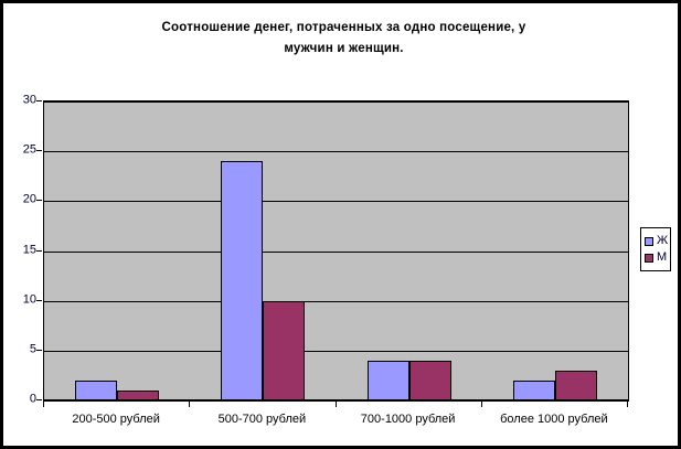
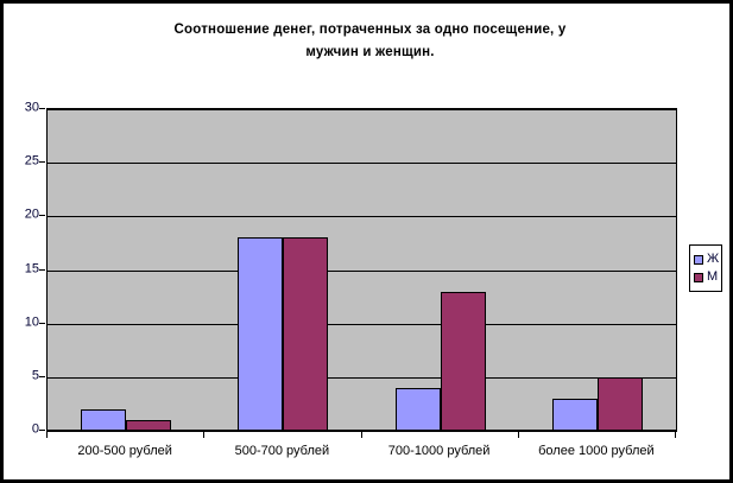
Ж/500-700 рублей: 24 -> 18
М/500-700 рублей: 10 -> 18
М/700-1000 рублей: 4 -> 13
Ж/более 1000 рублей: 2 -> 3
М/более 1000 рублей: 3 -> 5
